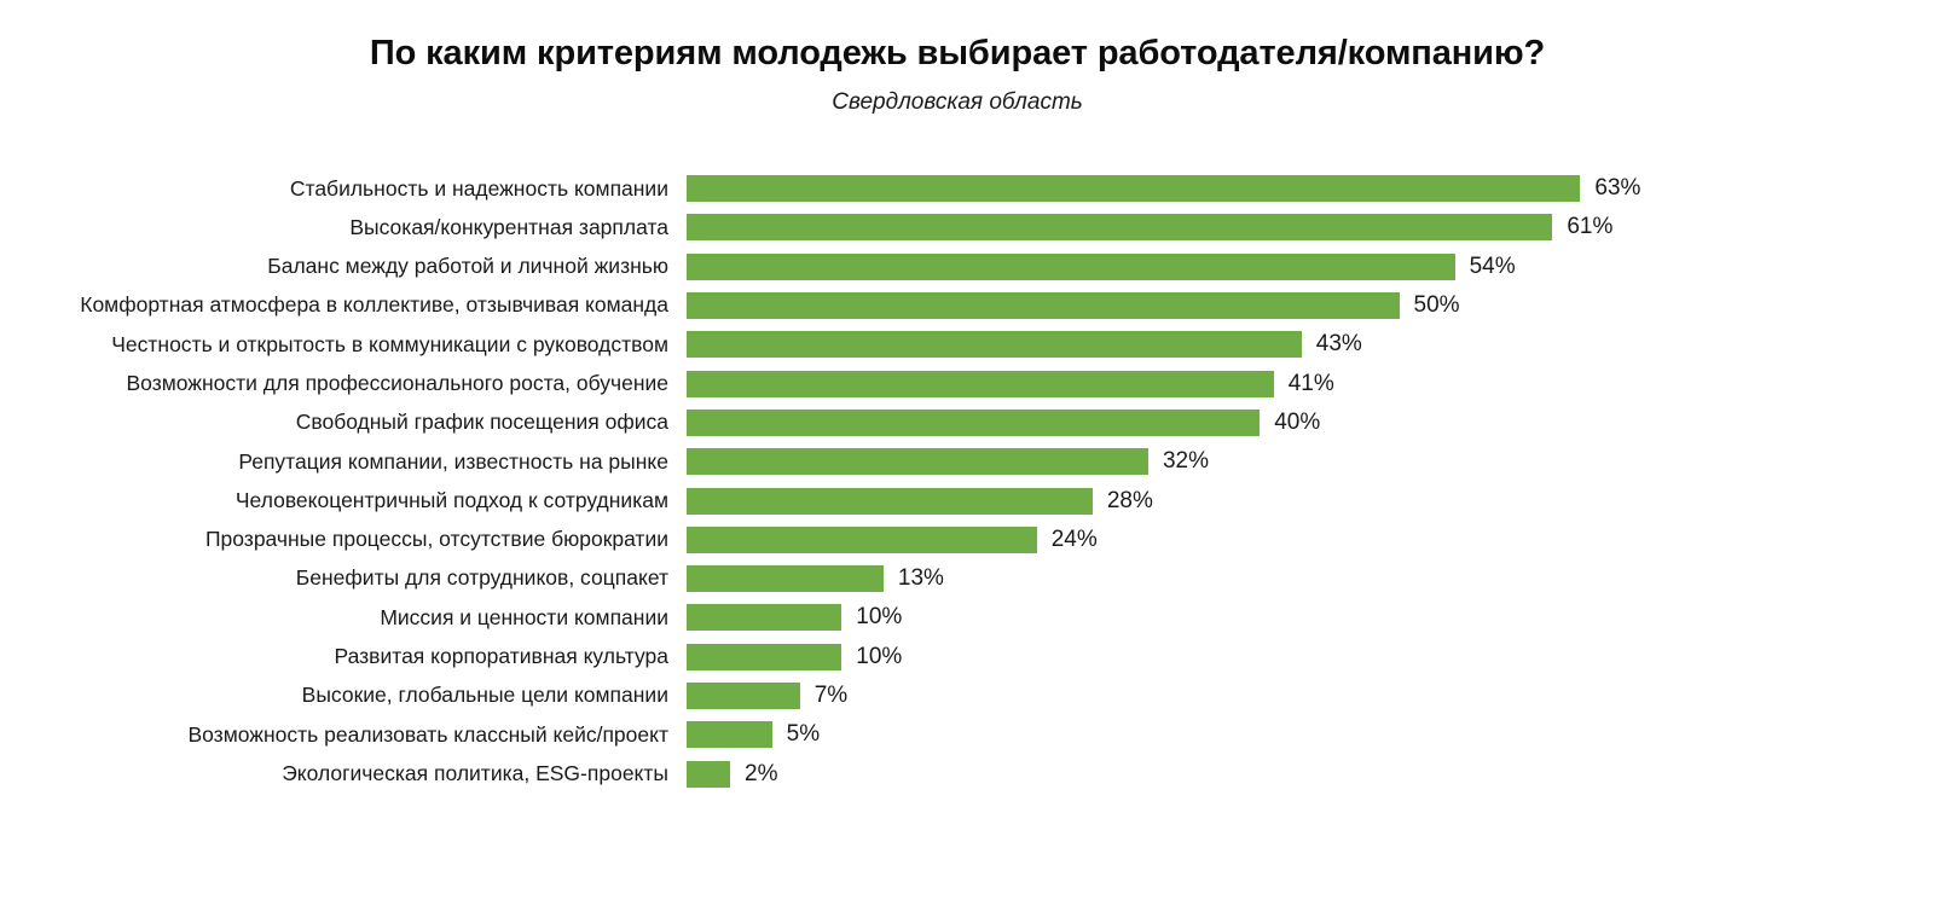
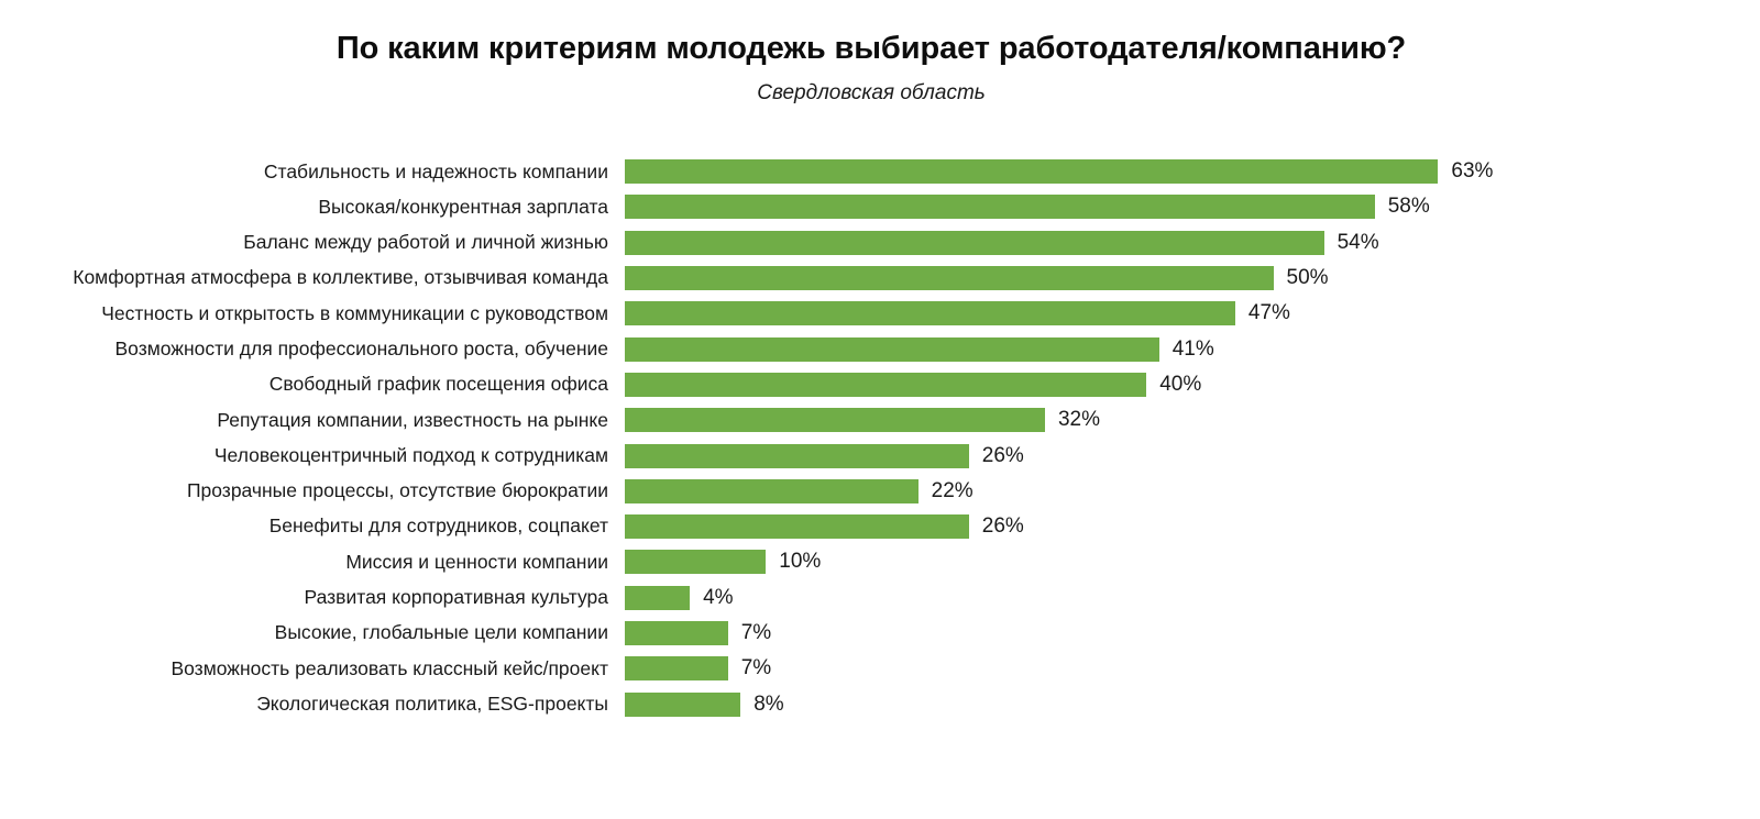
Высокая/конкурентная зарплата: 61% -> 58%
Честность и открытость в коммуникации с руководством: 43% -> 47%
Человекоцентричный подход к сотрудникам: 28% -> 26%
Прозрачные процессы, отсутствие бюрократии: 24% -> 22%
Бенефиты для сотрудников, соцпакет: 13% -> 26%
Развитая корпоративная культура: 10% -> 4%
Возможность реализовать классный кейс/проект: 5% -> 7%
Экологическая политика, ESG-проекты: 2% -> 8%
